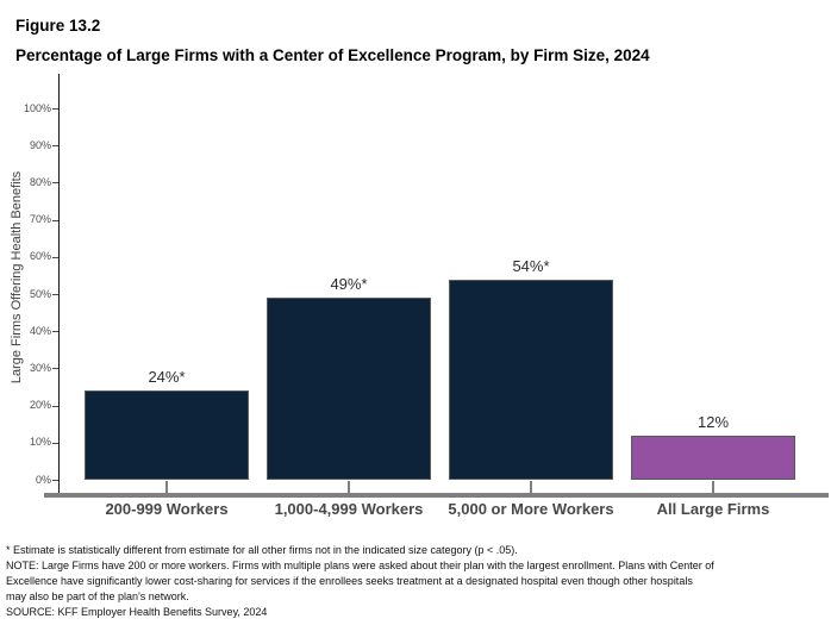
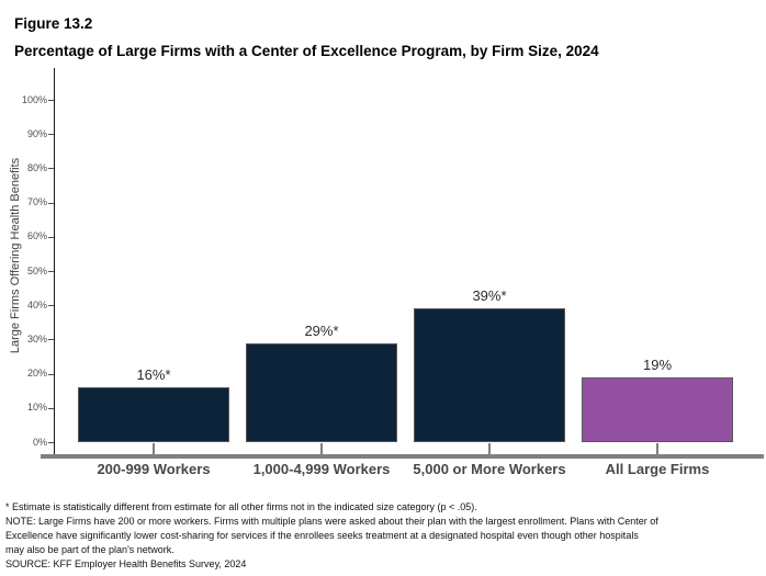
200-999 Workers: 24 -> 16
1,000-4,999 Workers: 49 -> 29
5,000 or More Workers: 54 -> 39
All Large Firms: 12% -> 19%
